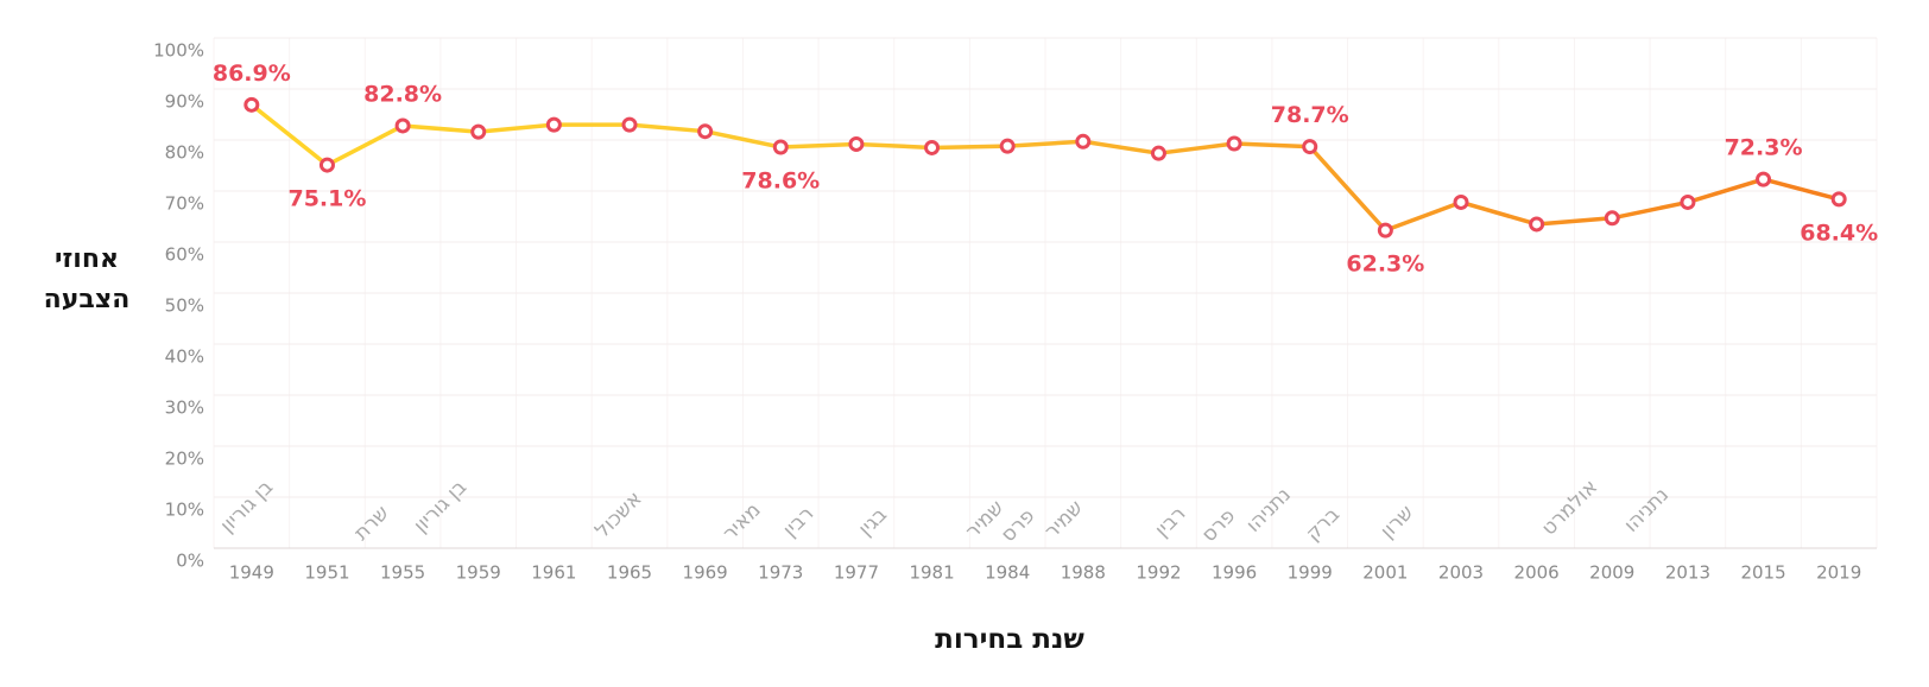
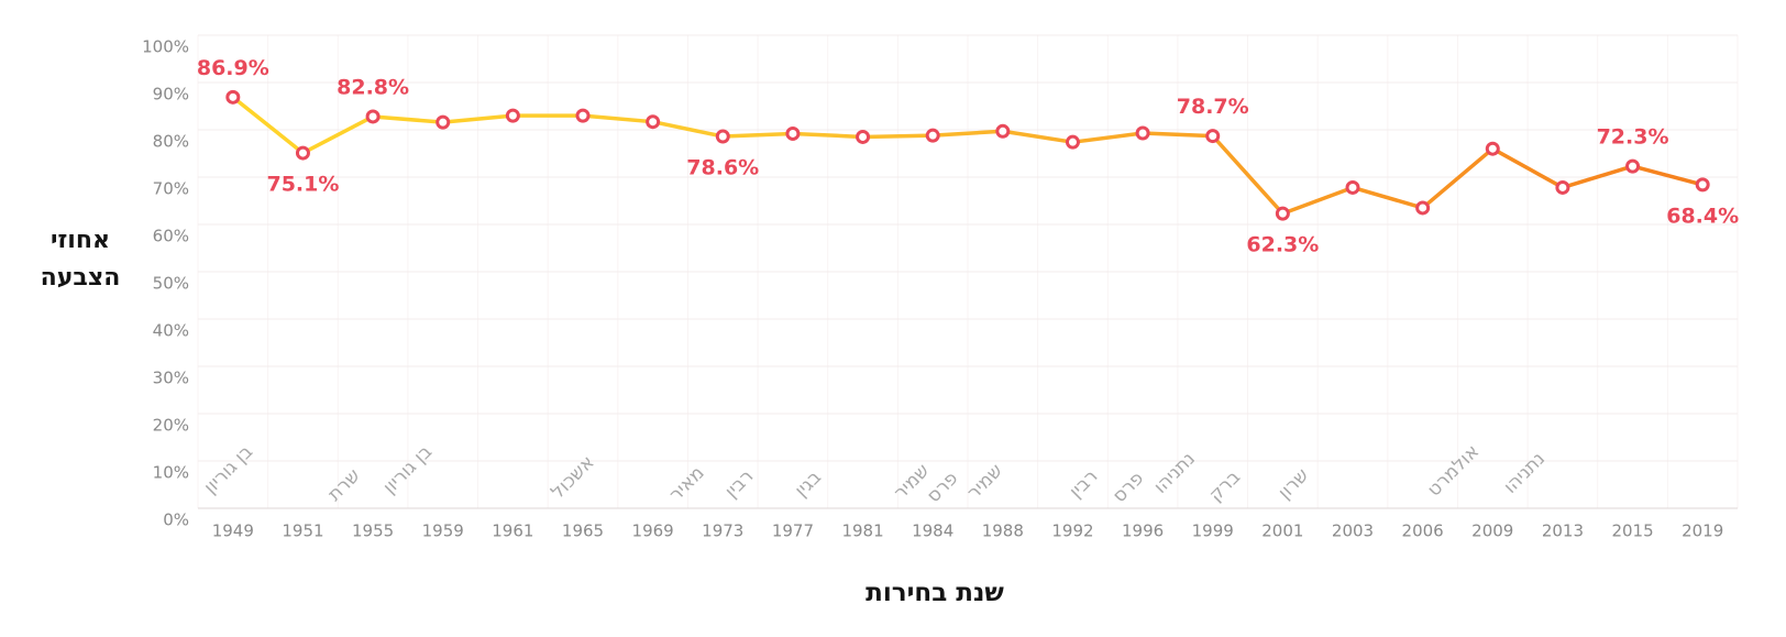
2009: 65% -> 76%
